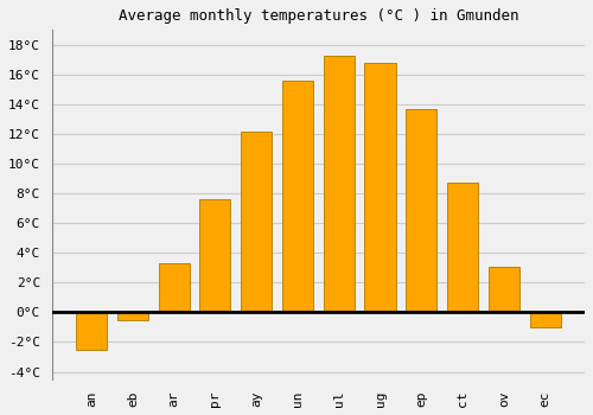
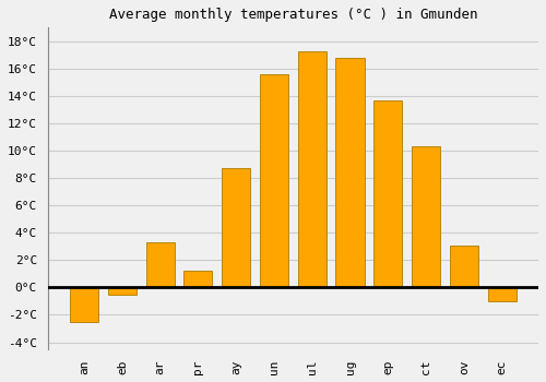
pr: 7.6°C -> 1.2°C
ay: 12.2°C -> 8.7°C
ct: 8.7°C -> 10.3°C
